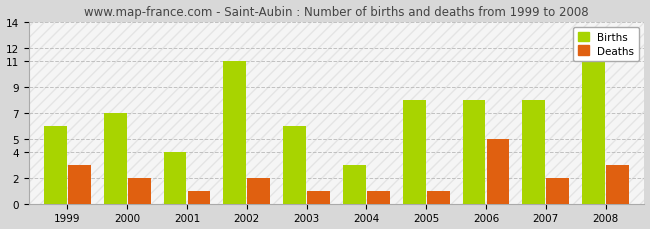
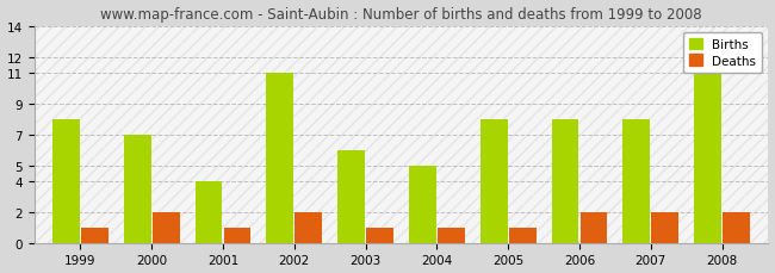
Births/1999: 6 -> 8
Deaths/1999: 3 -> 1
Births/2004: 3 -> 5
Deaths/2006: 5 -> 2
Deaths/2008: 3 -> 2
